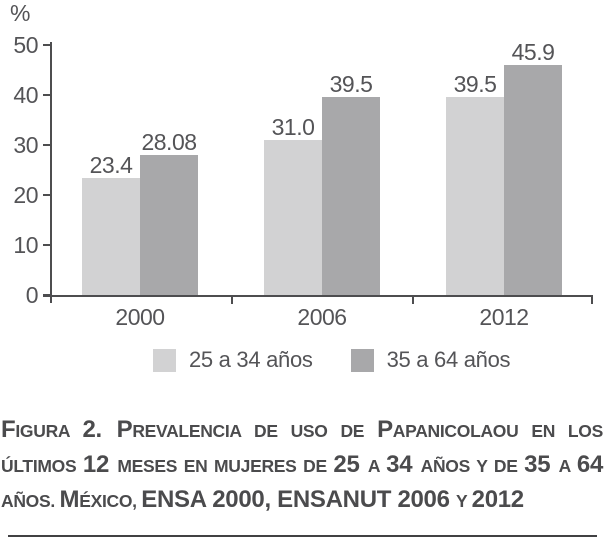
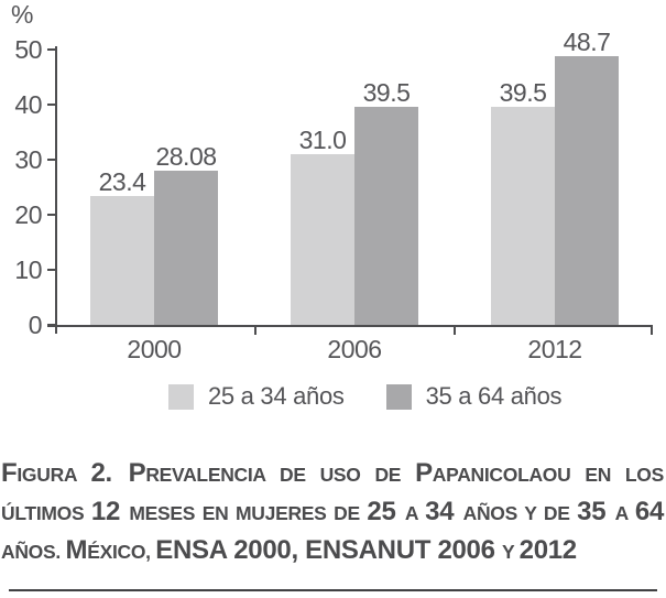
35 a 64 años/2012: 45.9 -> 48.7
